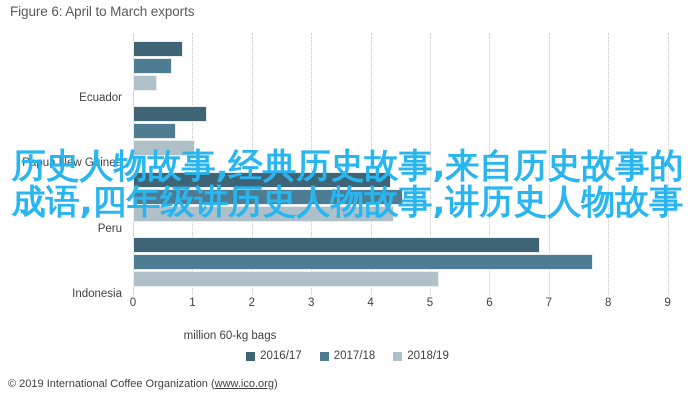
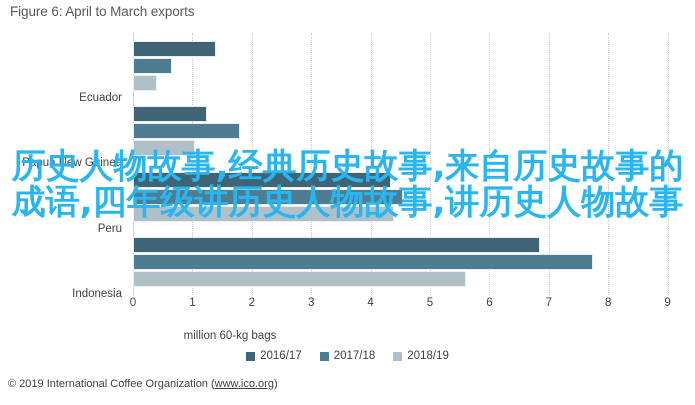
2016/17/Ecuador: 0.8 -> 1.4
2017/18/Papua New Guinea: 0.7 -> 1.8
2018/19/Indonesia: 5.2 -> 5.6
